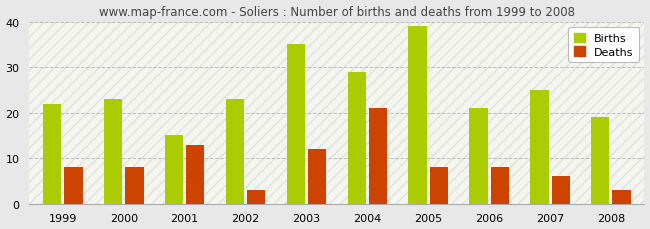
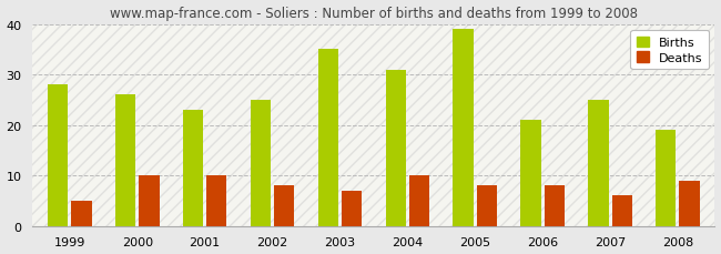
Births/1999: 22 -> 28
Deaths/1999: 8 -> 5
Births/2000: 23 -> 26
Deaths/2000: 8 -> 10
Births/2001: 15 -> 23
Deaths/2001: 13 -> 10
Births/2002: 23 -> 25
Deaths/2002: 3 -> 8
Deaths/2003: 12 -> 7
Births/2004: 29 -> 31
Deaths/2004: 21 -> 10
Deaths/2008: 3 -> 9
